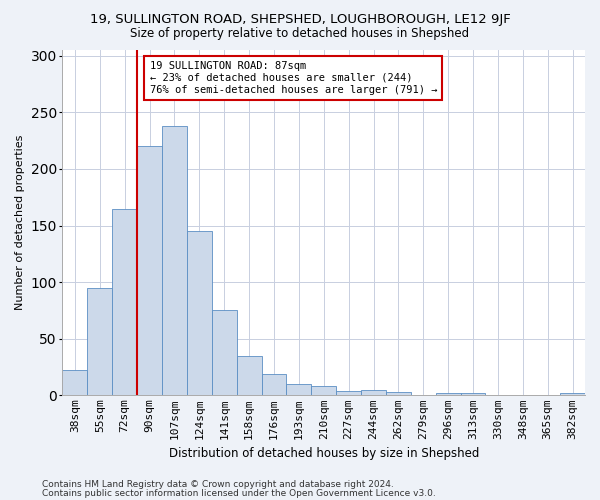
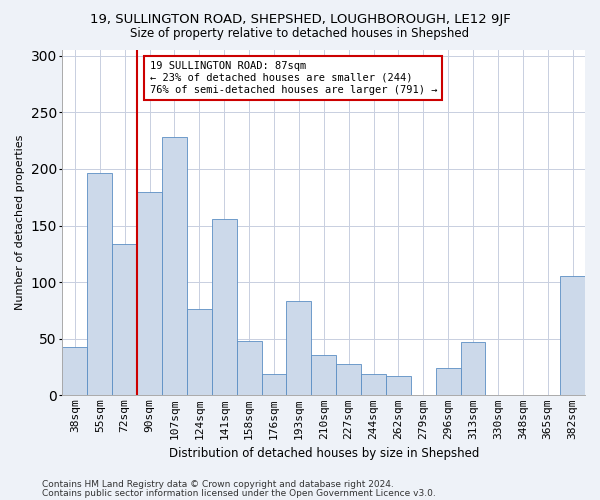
38sqm: 22 -> 43
55sqm: 95 -> 196
72sqm: 165 -> 134
90sqm: 220 -> 180
107sqm: 238 -> 228
124sqm: 145 -> 76
141sqm: 75 -> 156
158sqm: 35 -> 48
193sqm: 10 -> 83
210sqm: 8 -> 36
227sqm: 4 -> 28
244sqm: 5 -> 19
262sqm: 3 -> 17
296sqm: 2 -> 24
313sqm: 2 -> 47
382sqm: 2 -> 105
